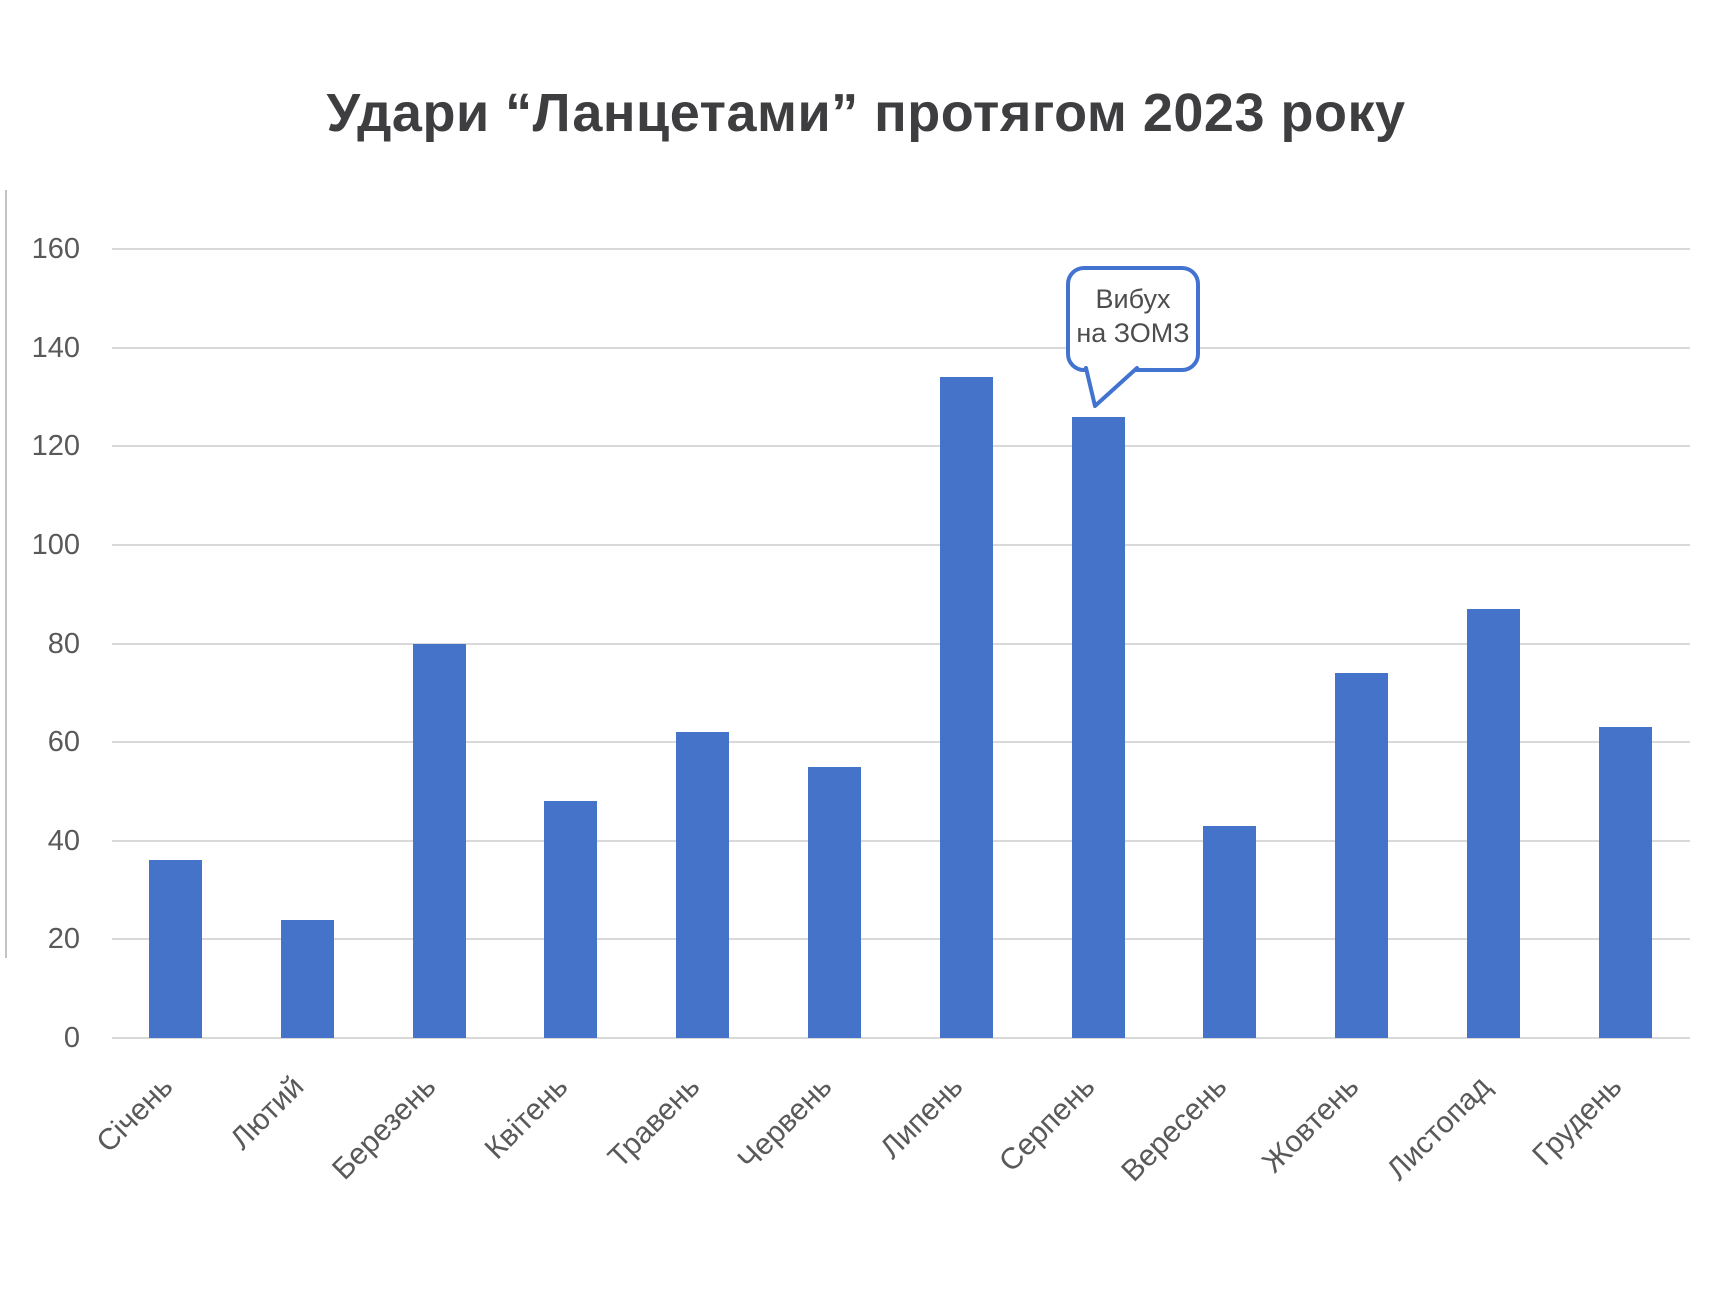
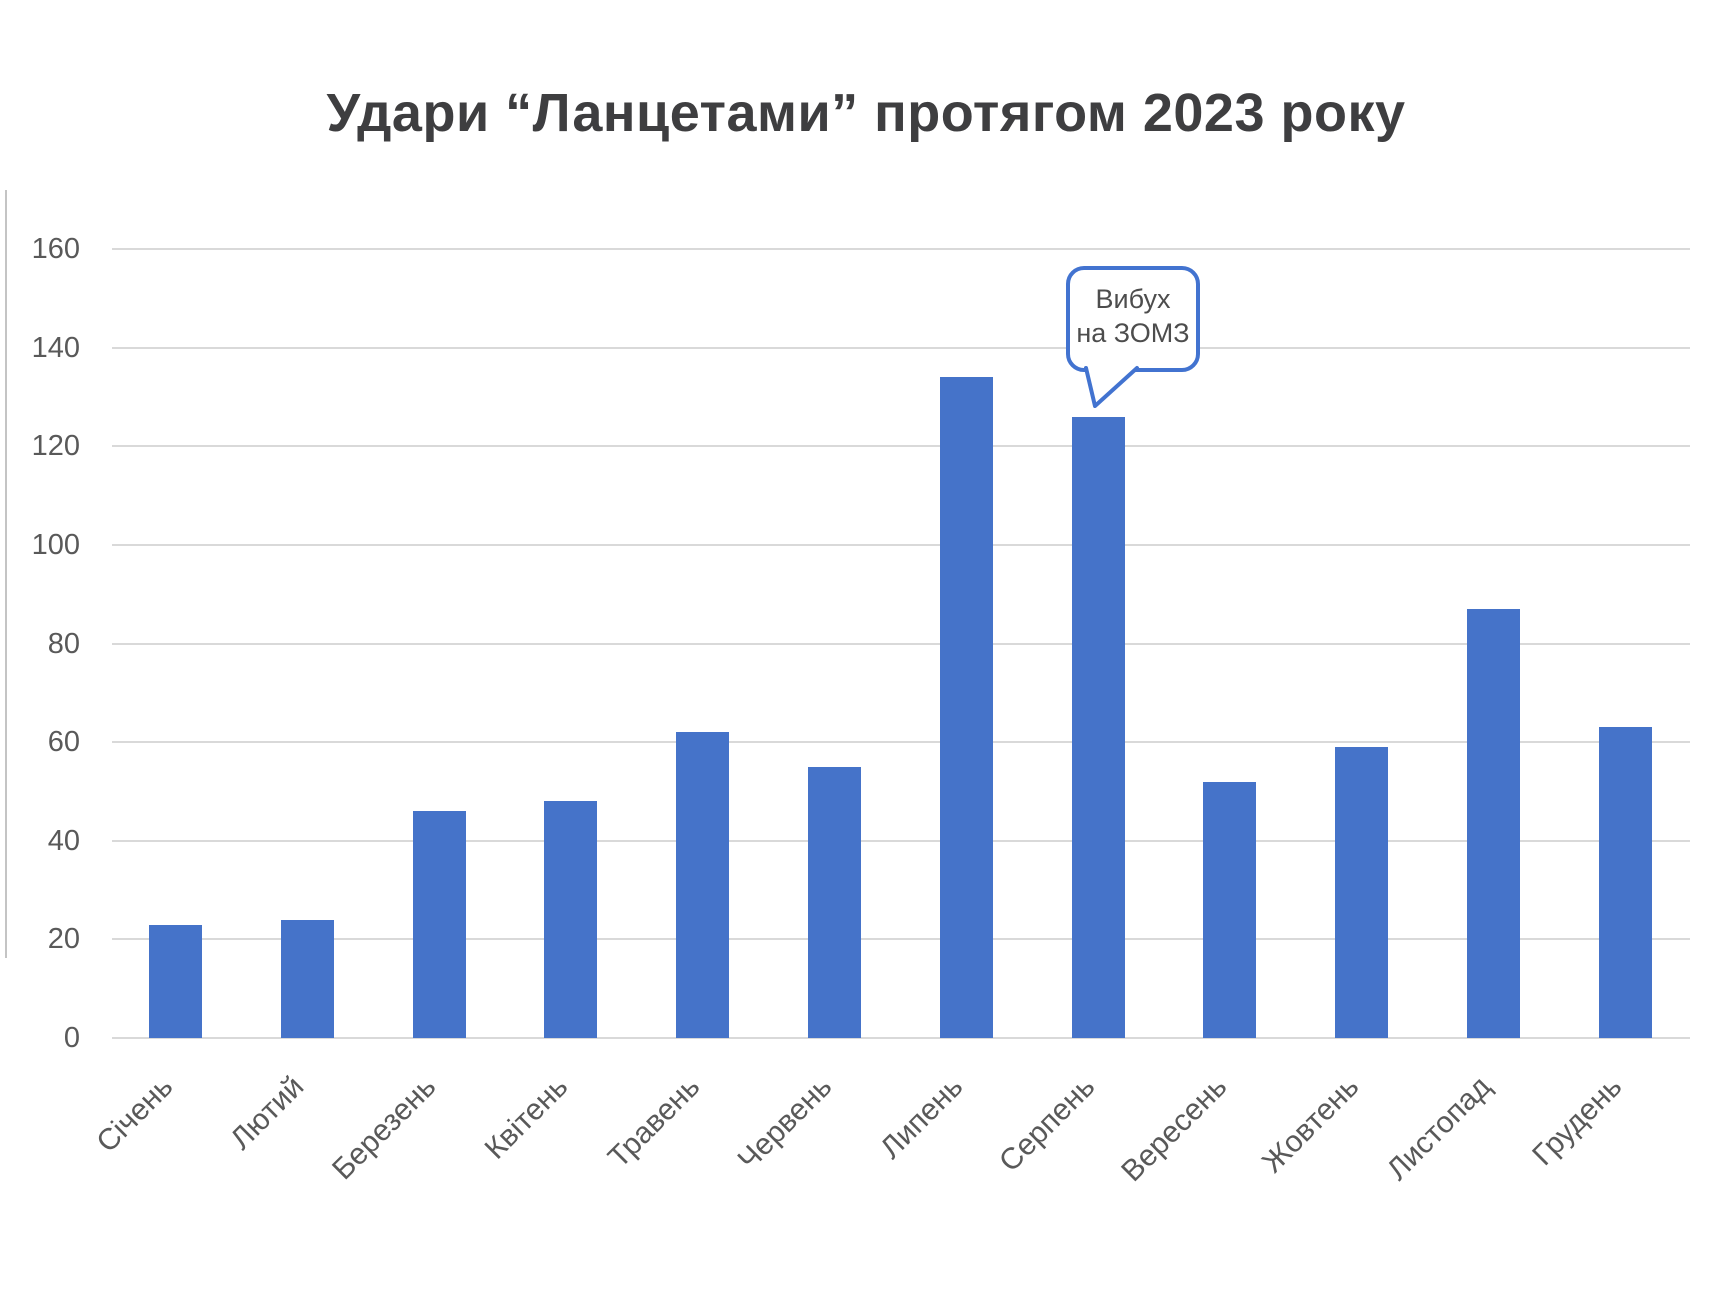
Січень: 36 -> 23
Березень: 80 -> 46
Вересень: 43 -> 52
Жовтень: 74 -> 59
